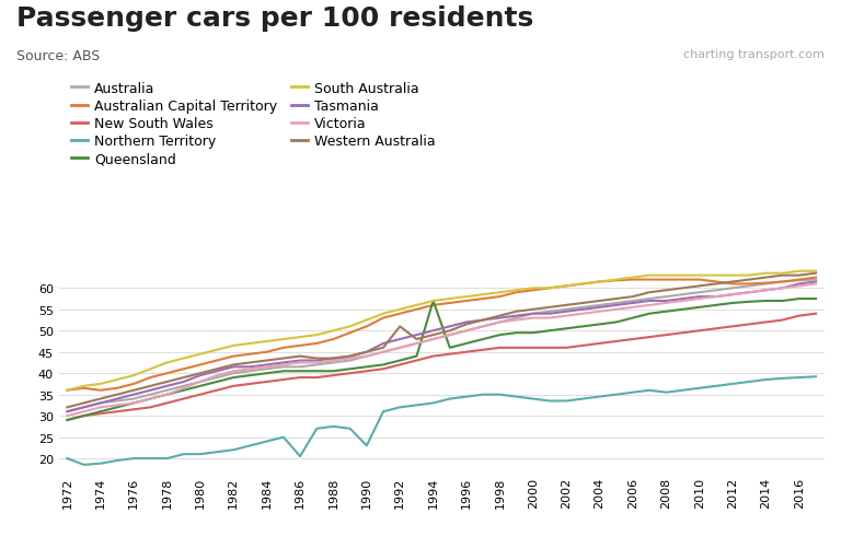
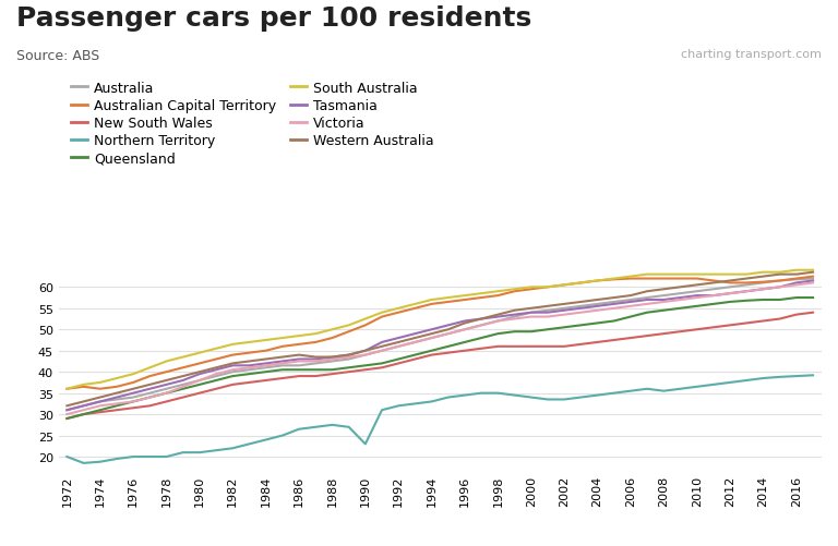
Northern Territory/1986: 20.5 -> 26.5
Western Australia/1992: 51.0 -> 47.0
Queensland/1994: 57.0 -> 45.0
